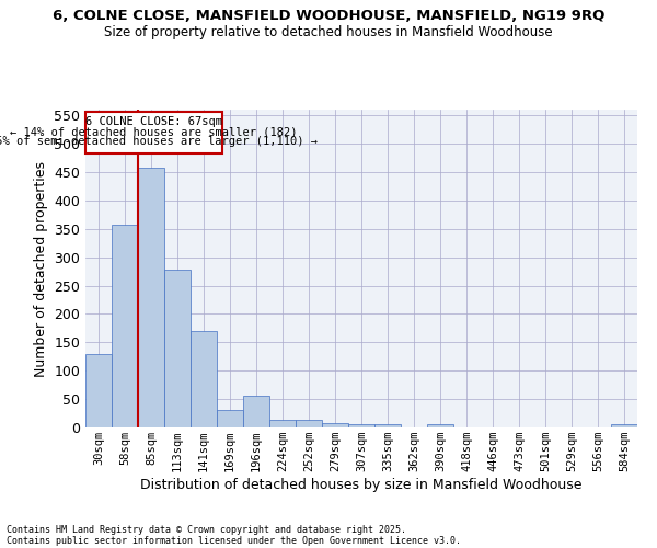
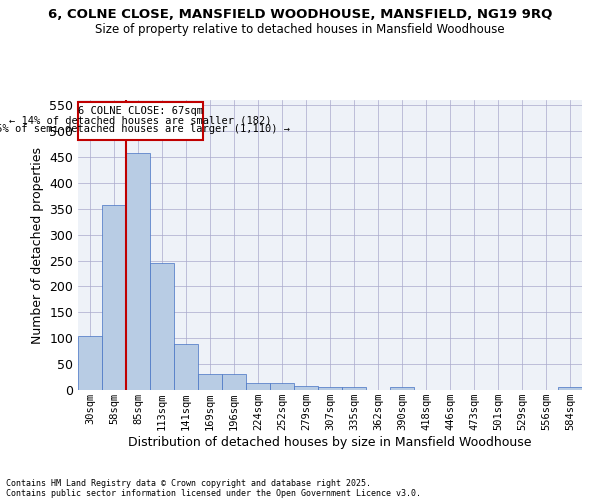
30sqm: 130 -> 105
113sqm: 278 -> 245
141sqm: 170 -> 88
196sqm: 56 -> 31
